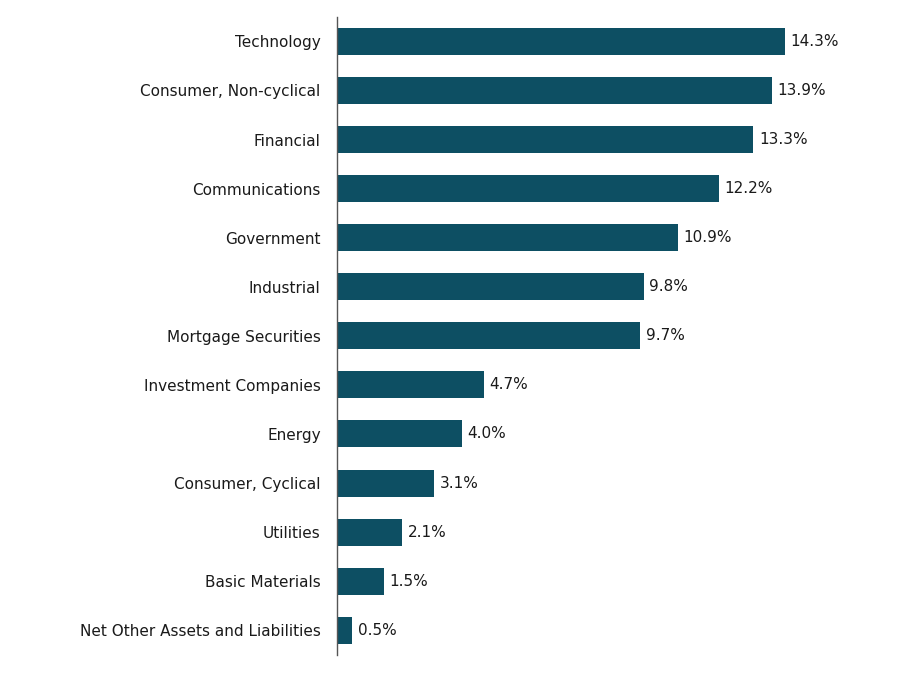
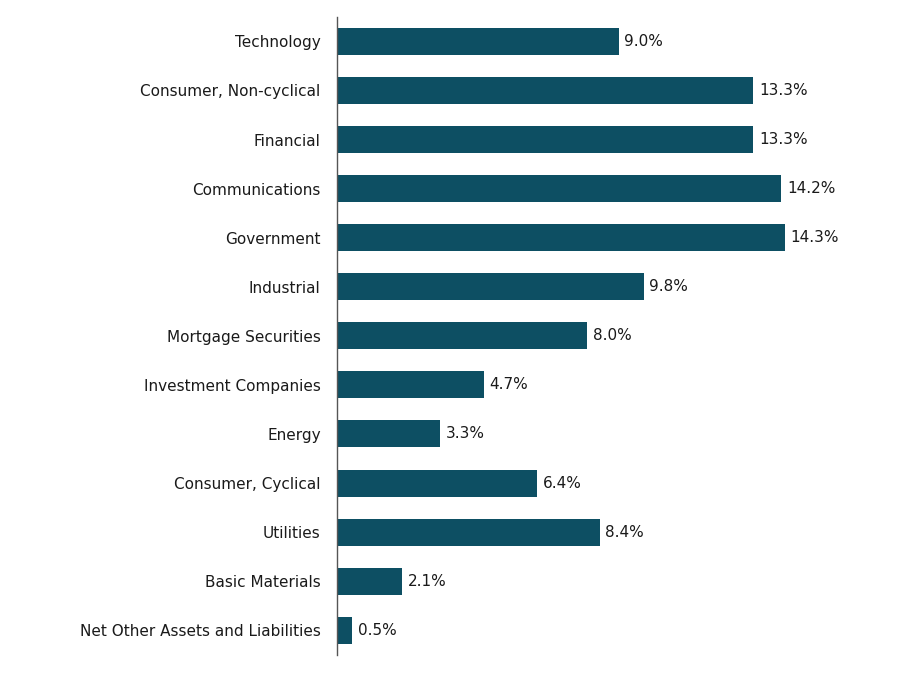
Technology: 14.3% -> 9.0%
Consumer, Non-cyclical: 13.9% -> 13.3%
Communications: 12.2% -> 14.2%
Government: 10.9% -> 14.3%
Mortgage Securities: 9.7% -> 8.0%
Energy: 4.0% -> 3.3%
Consumer, Cyclical: 3.1% -> 6.4%
Utilities: 2.1% -> 8.4%
Basic Materials: 1.5% -> 2.1%
